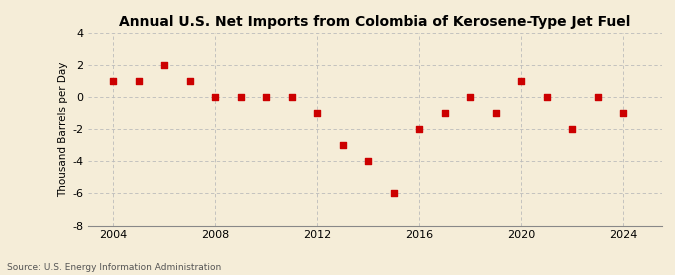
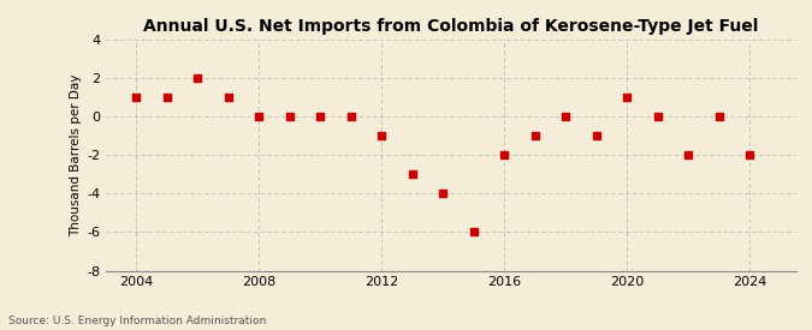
2024: -1 -> -2
